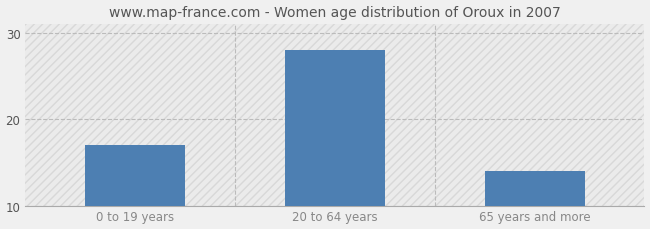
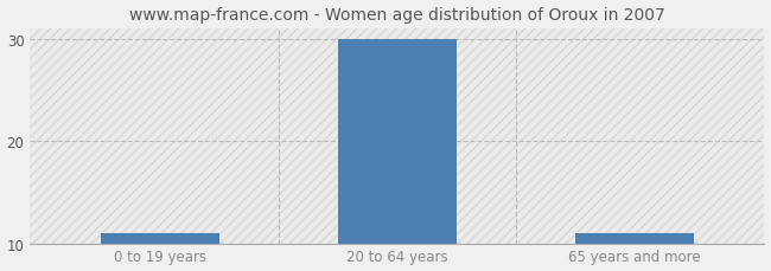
0 to 19 years: 17 -> 11
20 to 64 years: 28 -> 30
65 years and more: 14 -> 11
